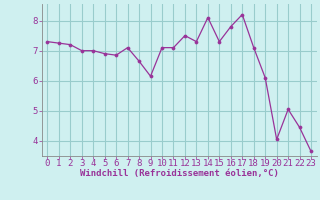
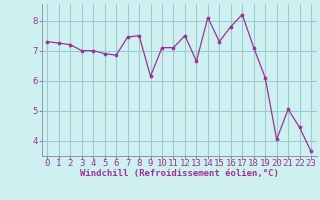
7: 7.10 -> 7.45
8: 6.65 -> 7.50
13: 7.30 -> 6.65
